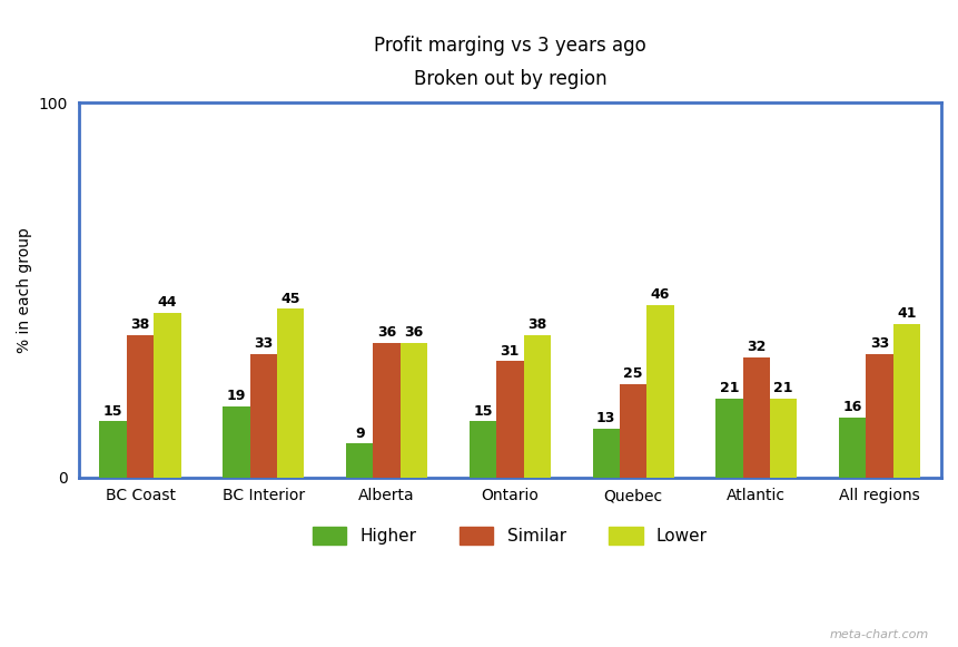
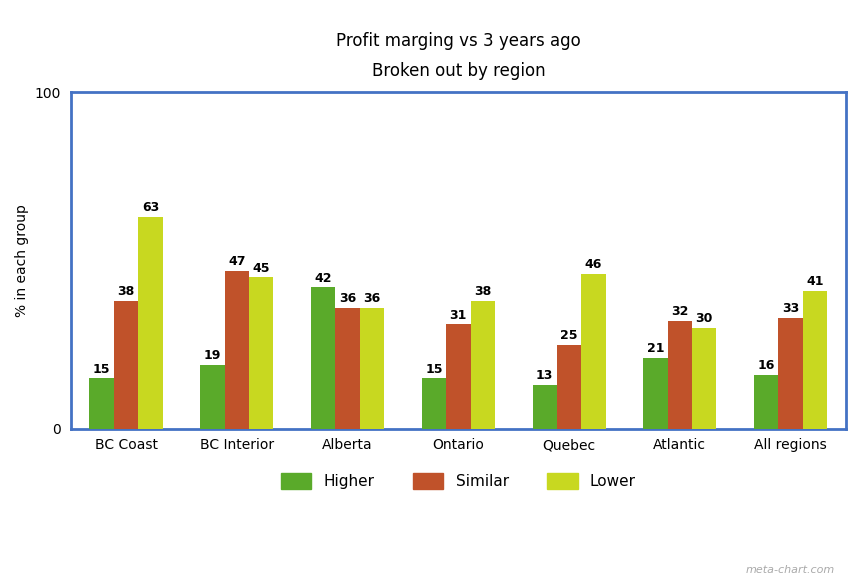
Lower/BC Coast: 44 -> 63
Similar/BC Interior: 33 -> 47
Higher/Alberta: 9 -> 42
Lower/Atlantic: 21 -> 30
